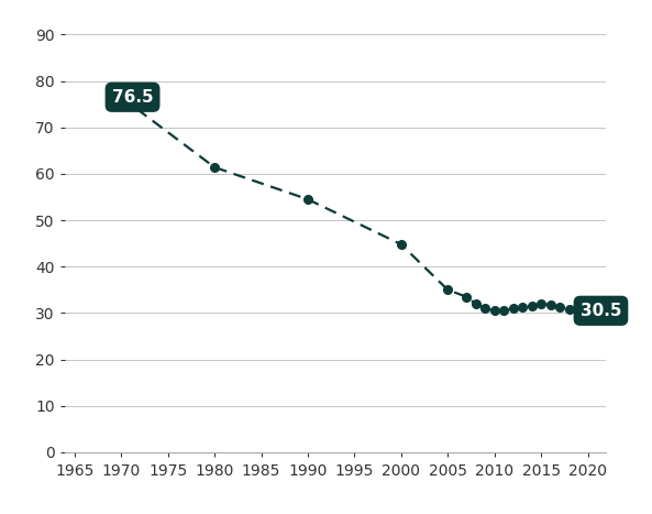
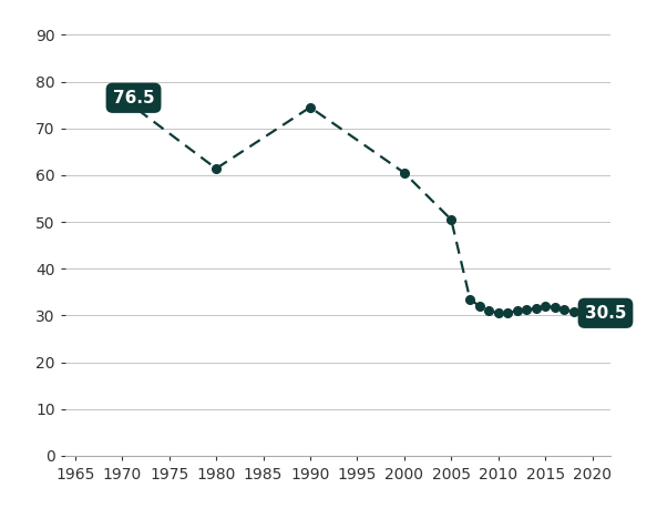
1990: 54.5 -> 74.5
2000: 44.8 -> 60.5
2005: 35.0 -> 50.5
